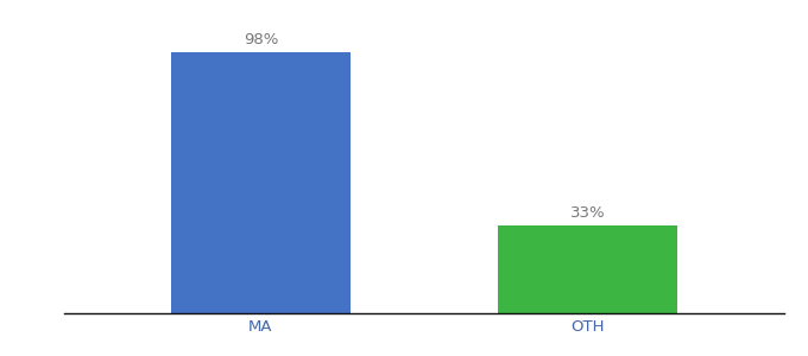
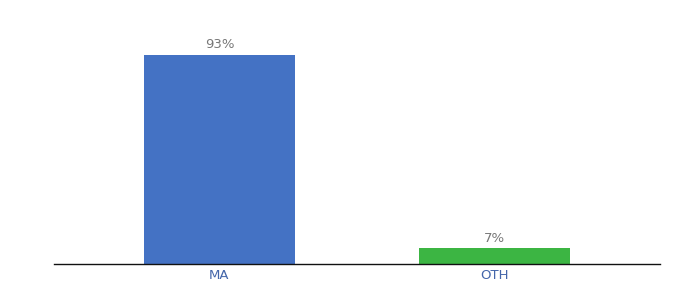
MA: 98% -> 93%
OTH: 33% -> 7%
